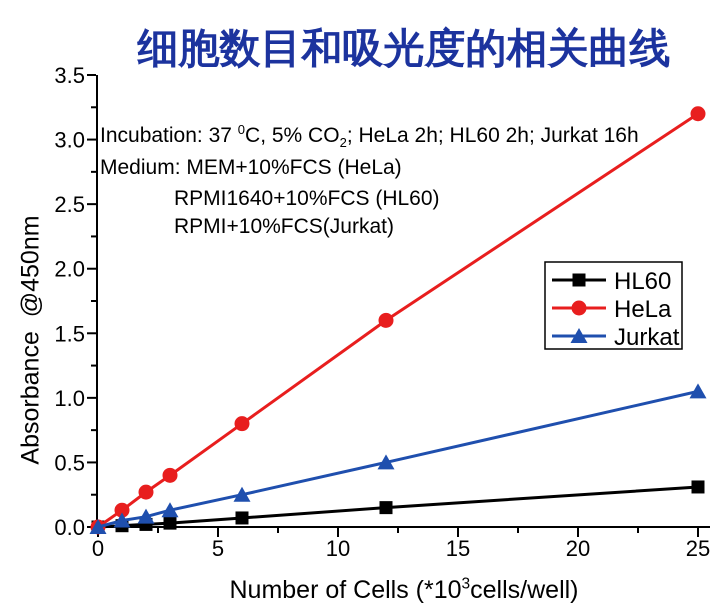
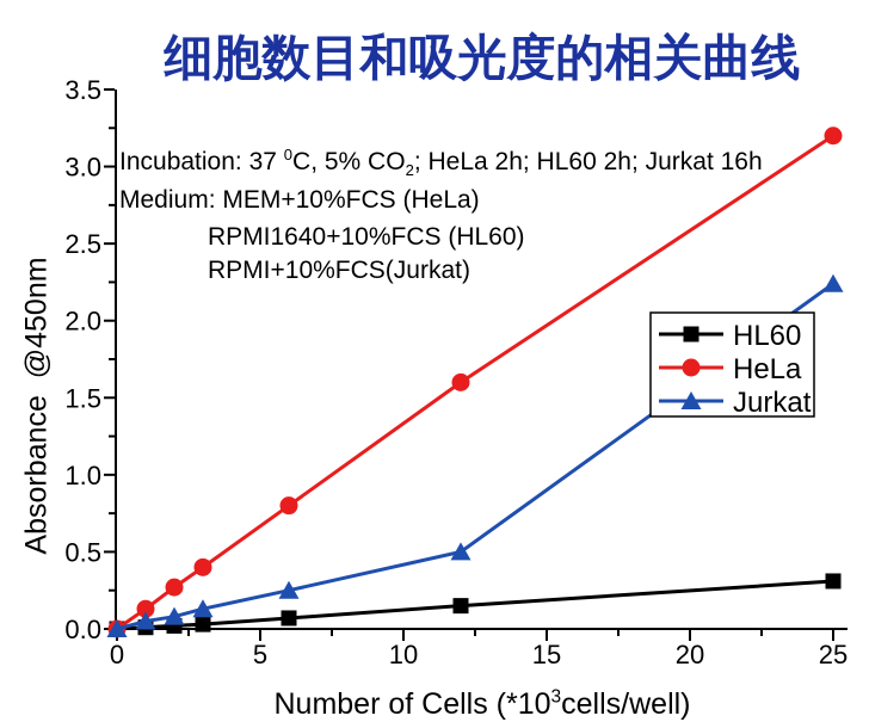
Jurkat/25: 1.05 -> 2.24
